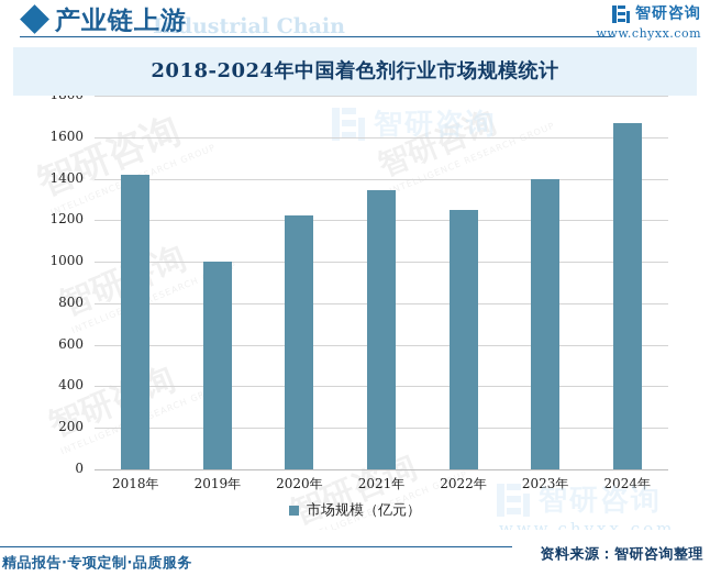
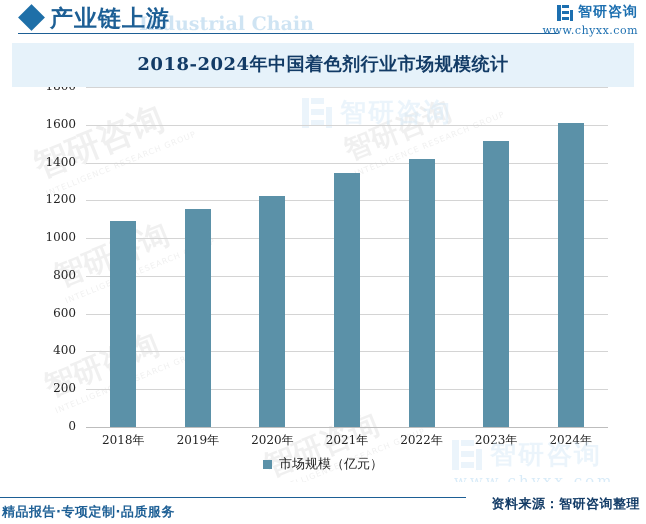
2018年: 1420 -> 1090
2019年: 1000 -> 1160
2022年: 1250 -> 1420
2023年: 1400 -> 1520
2024年: 1670 -> 1610
